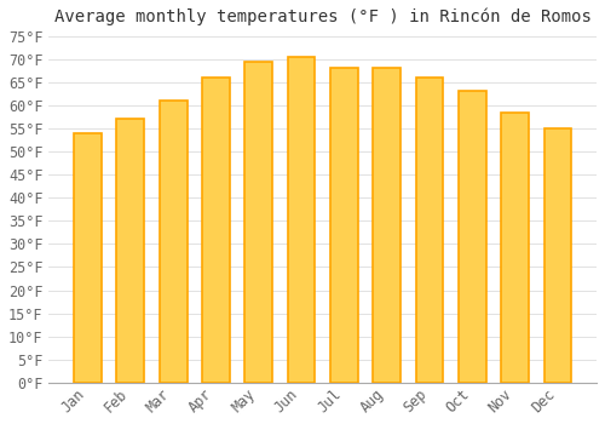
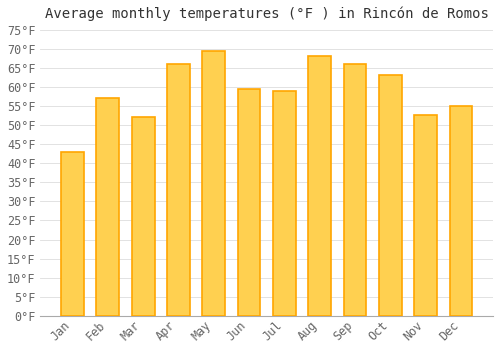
Jan: 54.0°F -> 43.0°F
Mar: 61.0°F -> 52.0°F
Jun: 70.5°F -> 59.5°F
Jul: 68.0°F -> 59.0°F
Nov: 58.5°F -> 52.5°F
